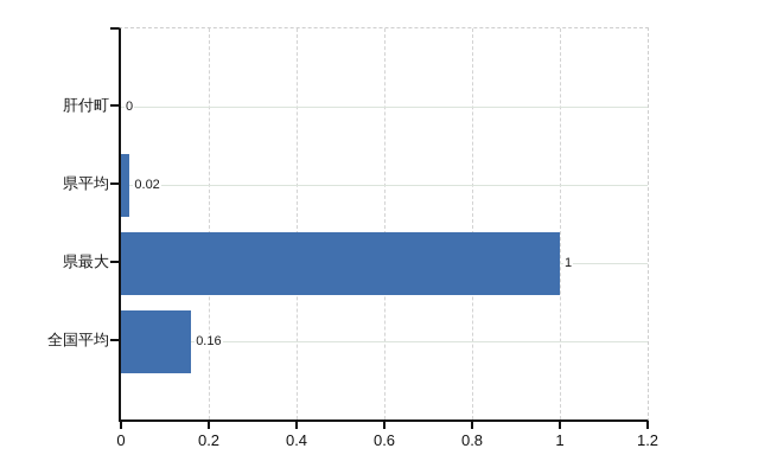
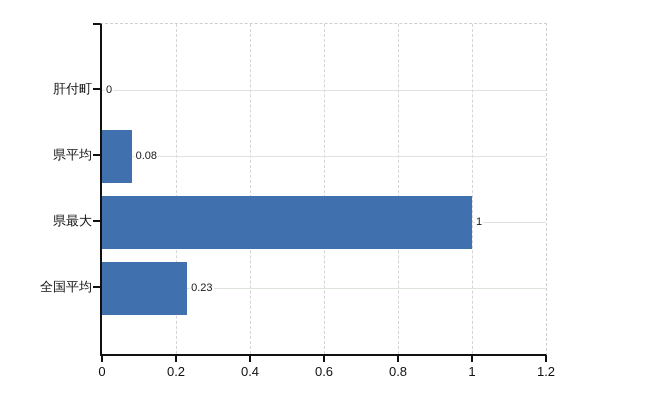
県平均: 0.02 -> 0.08
全国平均: 0.16 -> 0.23
